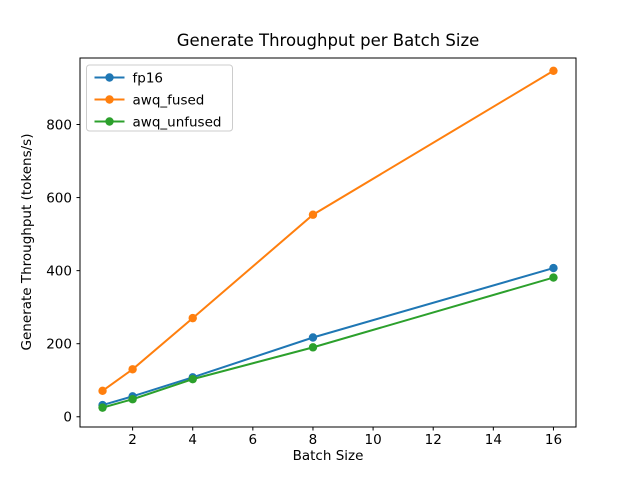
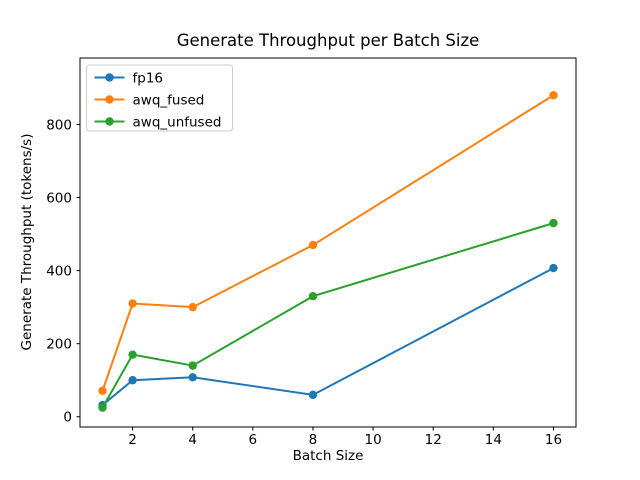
fp16/2: 60 -> 100
awq_fused/2: 130 -> 310
awq_unfused/2: 50 -> 170
awq_fused/4: 270 -> 300
awq_unfused/4: 100 -> 140
fp16/8: 220 -> 60
awq_fused/8: 550 -> 470
awq_unfused/8: 190 -> 330
awq_fused/16: 950 -> 880
awq_unfused/16: 380 -> 530
